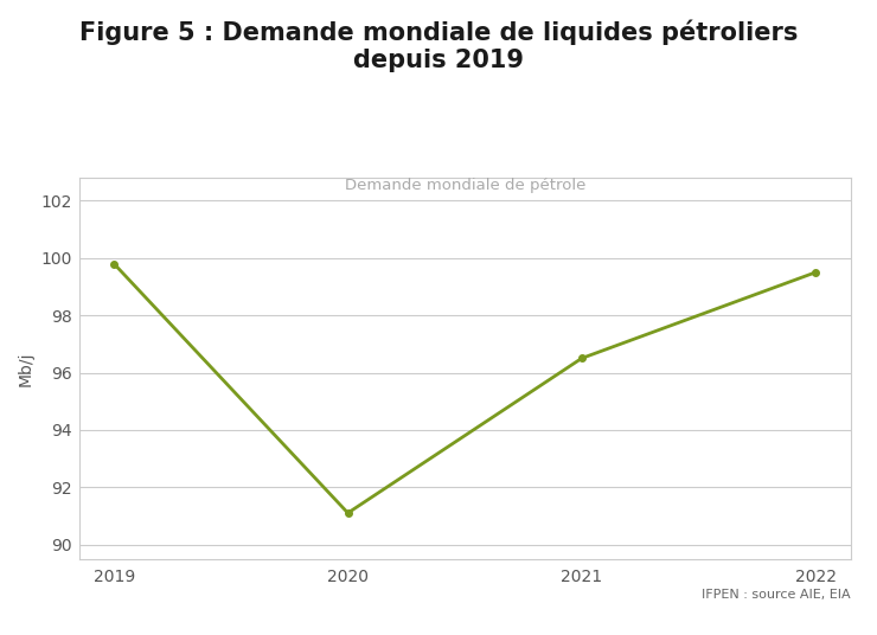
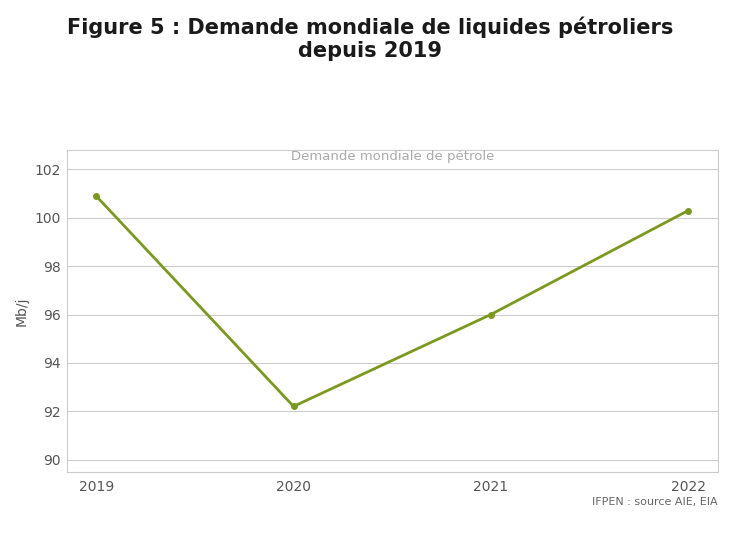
2019: 99.8 -> 100.9
2020: 91.1 -> 92.2
2021: 96.5 -> 96.0
2022: 99.5 -> 100.3
